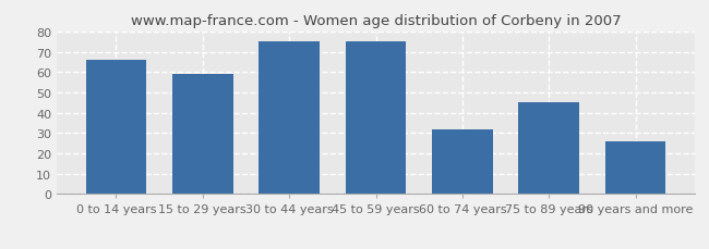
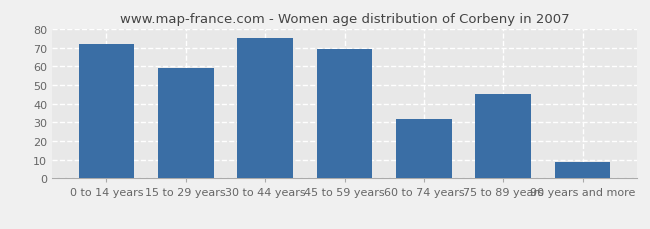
0 to 14 years: 66 -> 72
45 to 59 years: 75 -> 69
90 years and more: 26 -> 9
